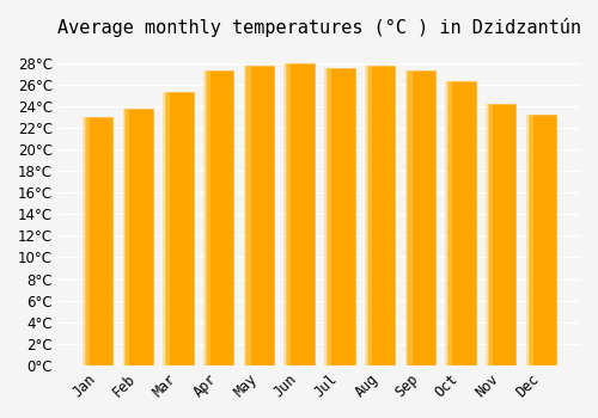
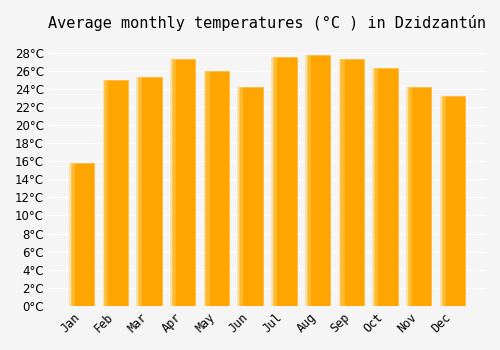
Jan: 23.0°C -> 15.8°C
Feb: 23.8°C -> 25.0°C
May: 27.7°C -> 26.0°C
Jun: 28.0°C -> 24.2°C
